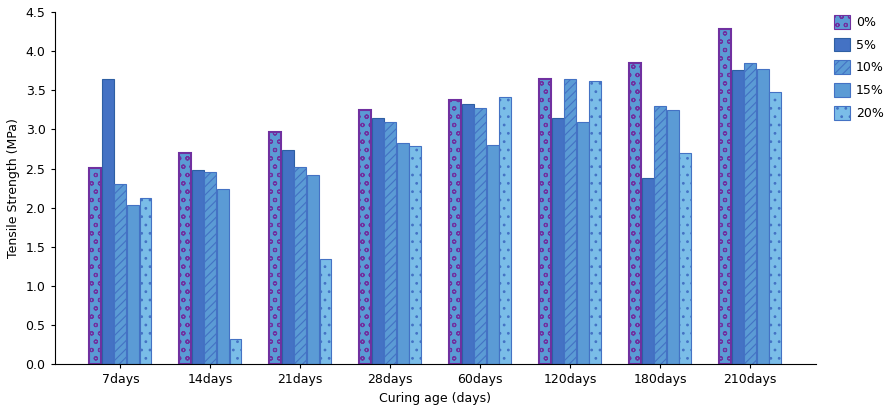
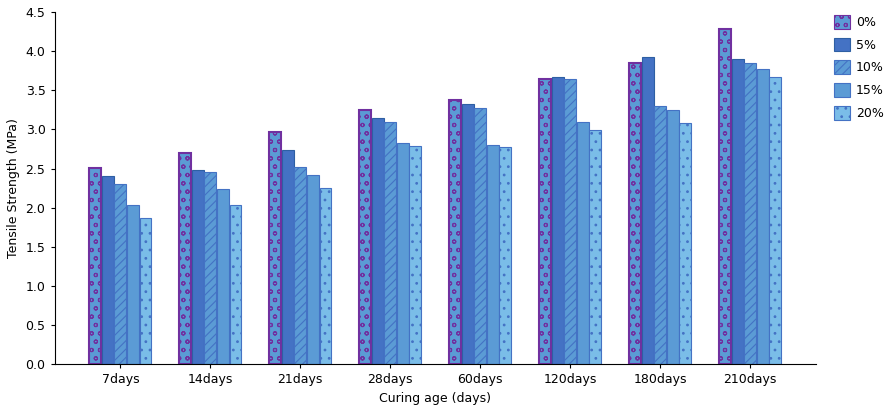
5%/7days: 3.64 -> 2.40
20%/7days: 2.12 -> 1.87
20%/14days: 0.32 -> 2.04
20%/21days: 1.34 -> 2.25
20%/60days: 3.42 -> 2.77
5%/120days: 3.14 -> 3.67
20%/120days: 3.62 -> 2.99
5%/180days: 2.38 -> 3.93
20%/180days: 2.70 -> 3.08
5%/210days: 3.76 -> 3.90
20%/210days: 3.48 -> 3.67
